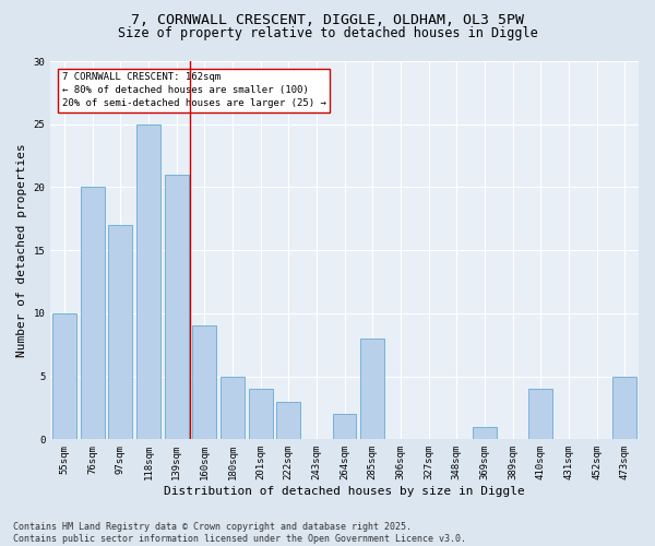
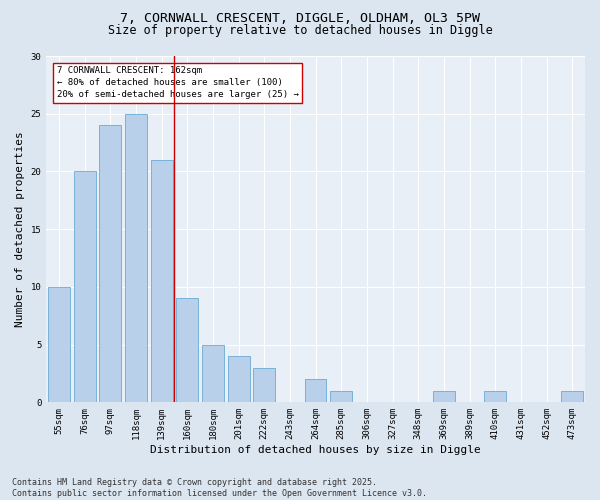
97sqm: 17 -> 24
285sqm: 8 -> 1
410sqm: 4 -> 1
473sqm: 5 -> 1
